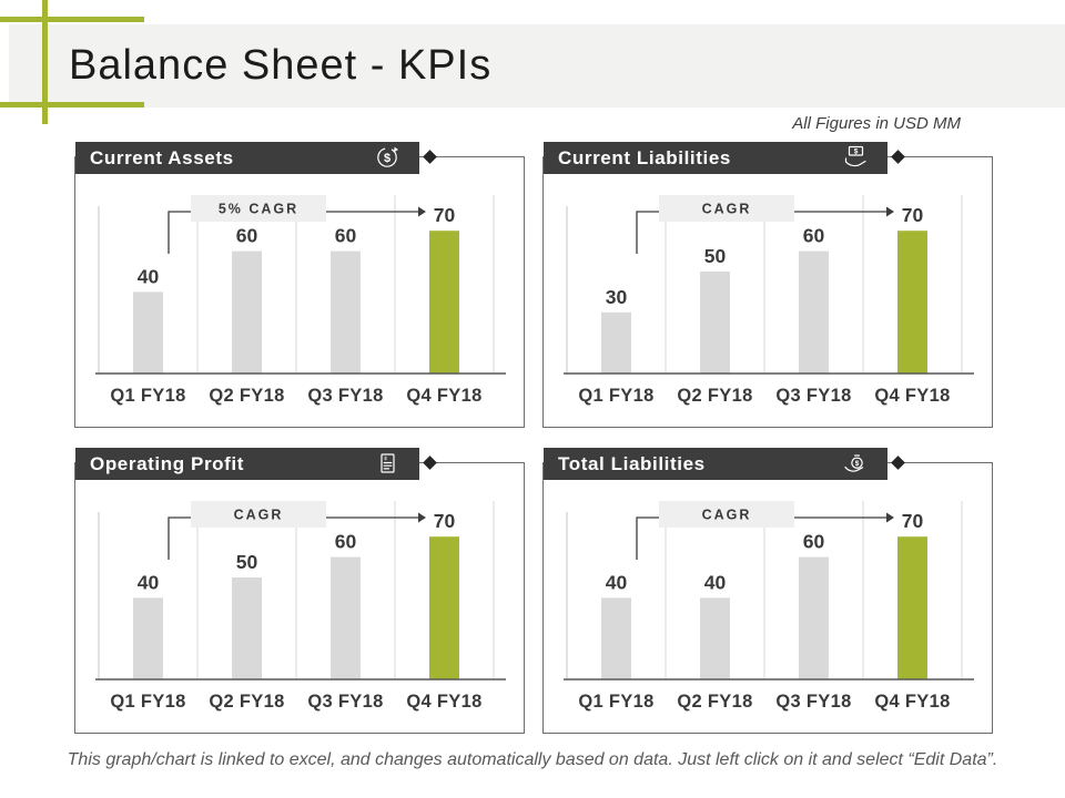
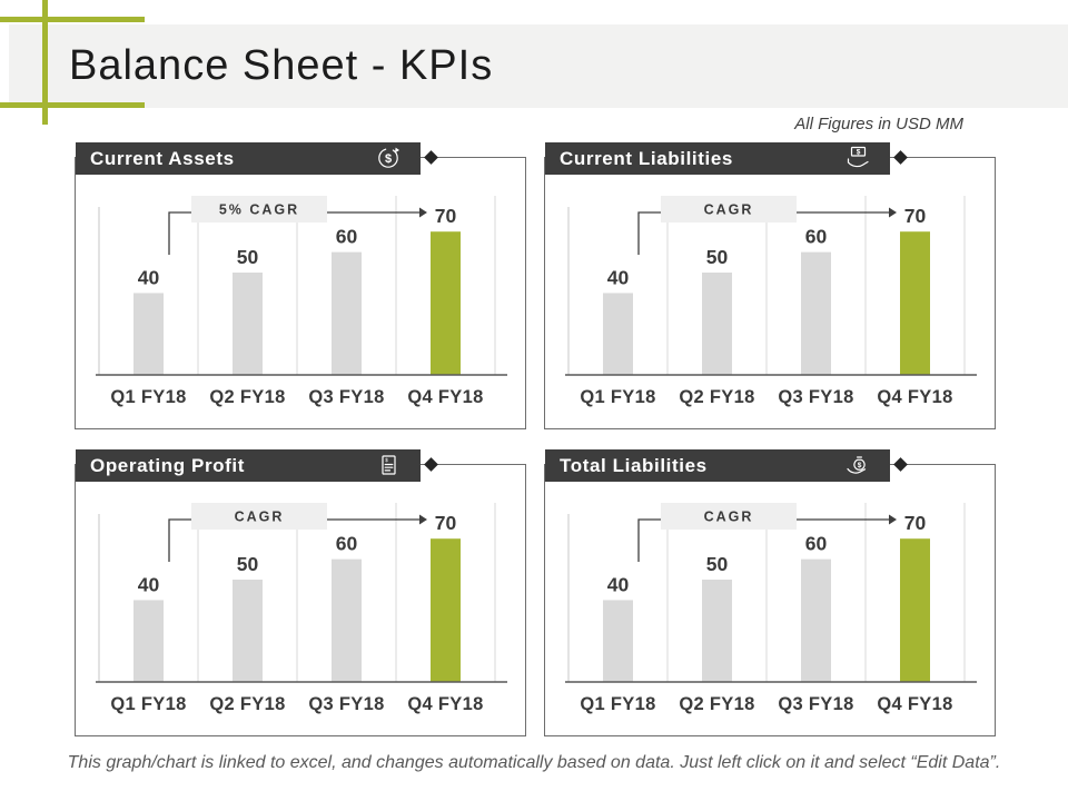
Current Assets/Q2 FY18: 60 -> 50
Current Liabilities/Q1 FY18: 30 -> 40
Total Liabilities/Q2 FY18: 40 -> 50
